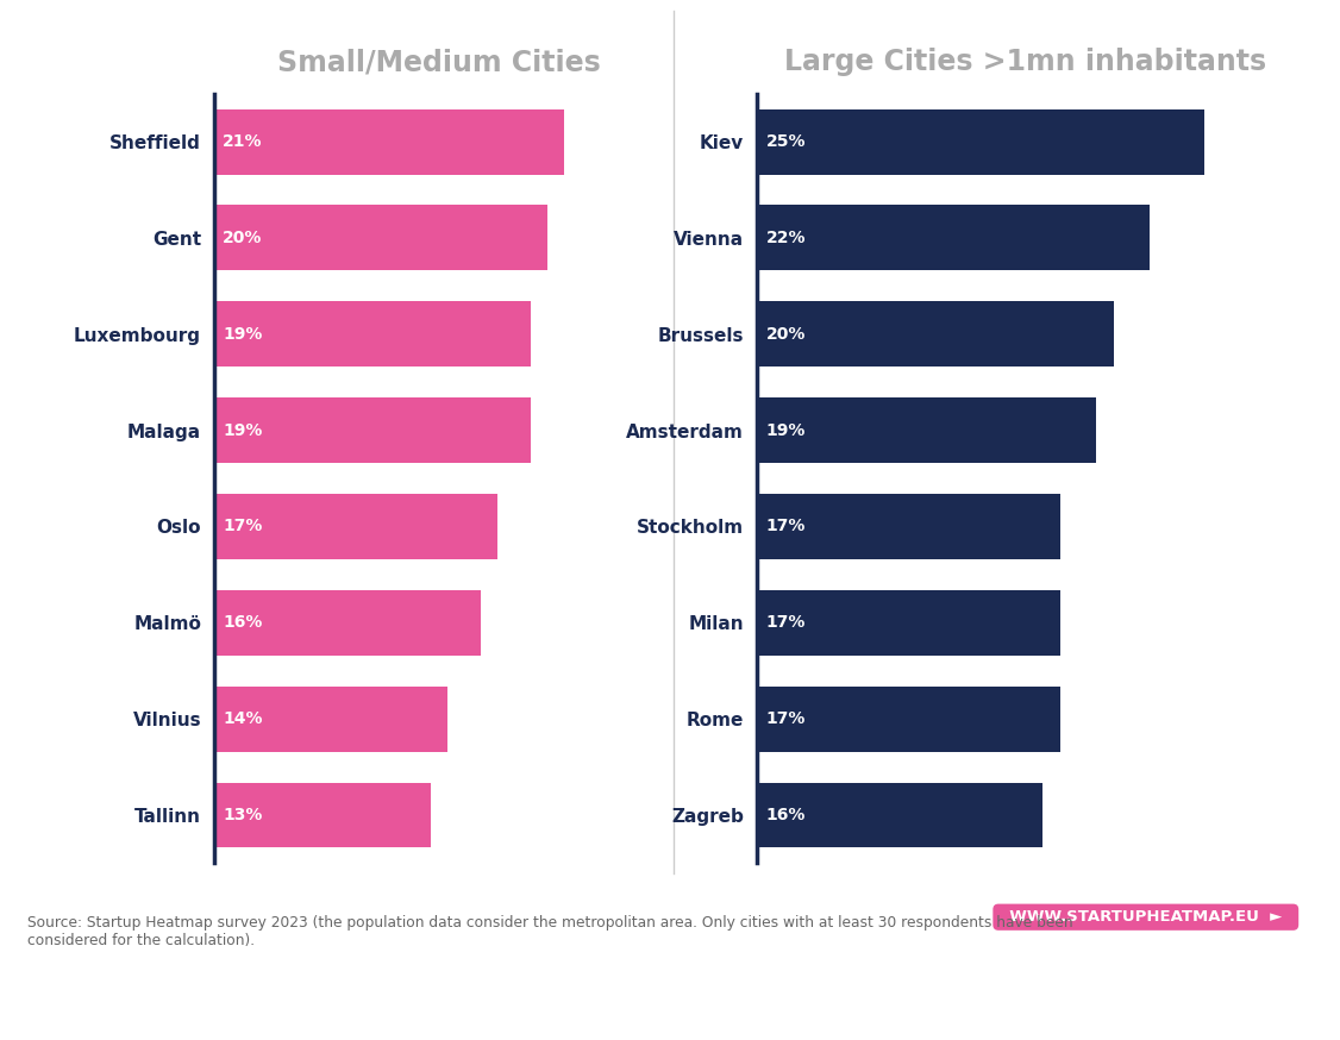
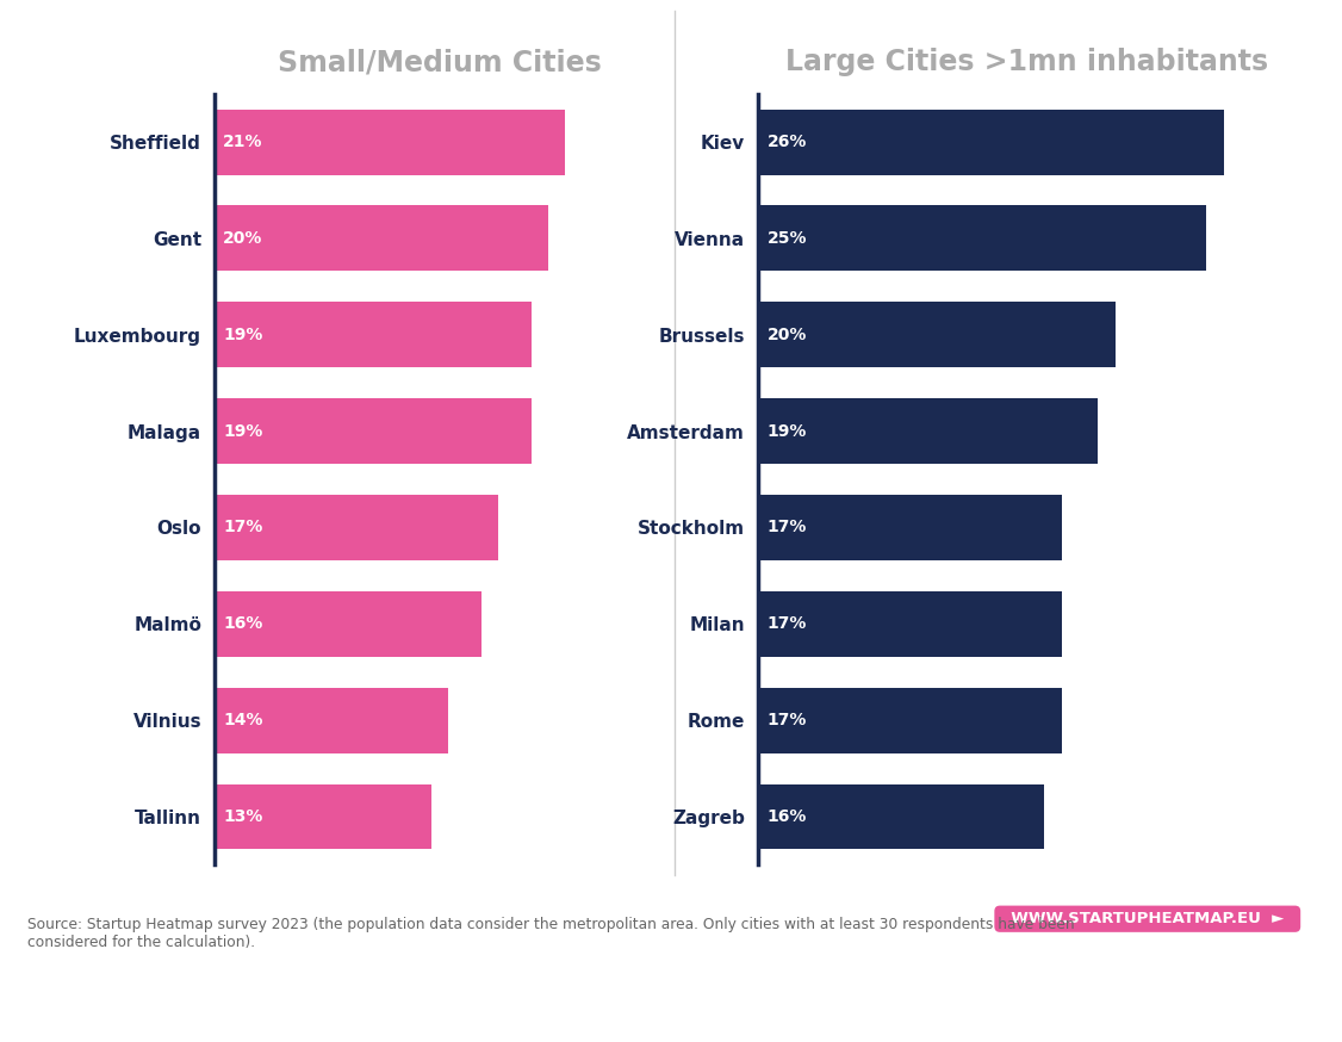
Large Cities >1mn inhabitants/Kiev: 25% -> 26%
Large Cities >1mn inhabitants/Vienna: 22% -> 25%
